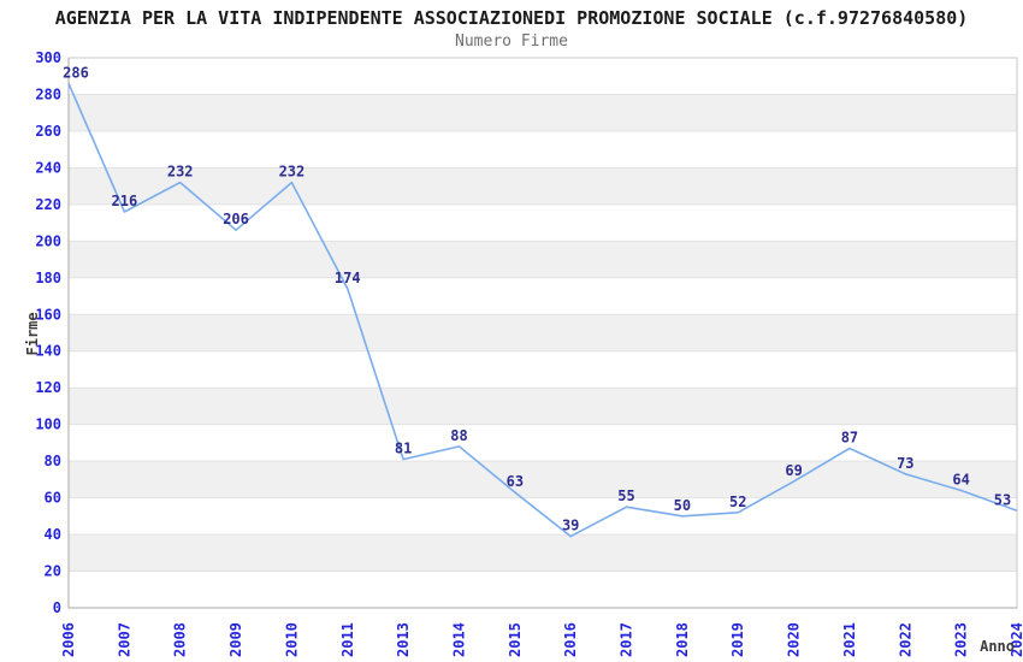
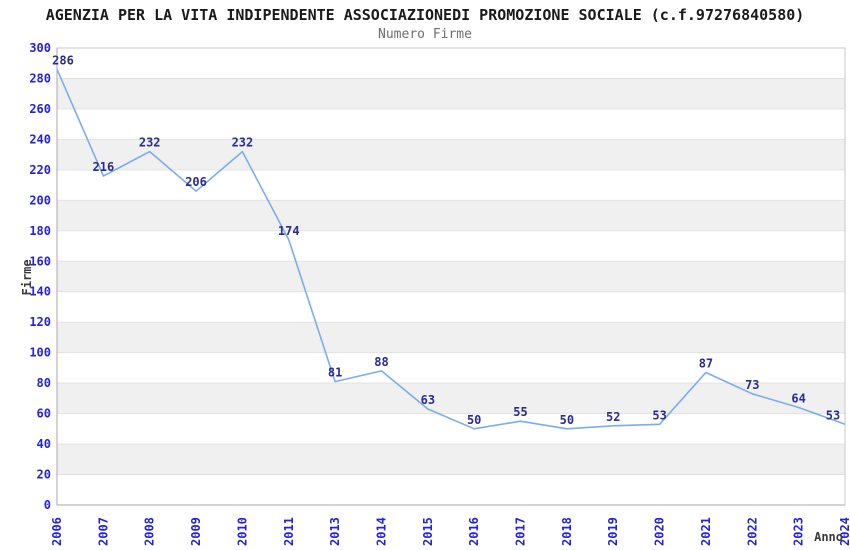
2016: 39 -> 50
2020: 69 -> 53
